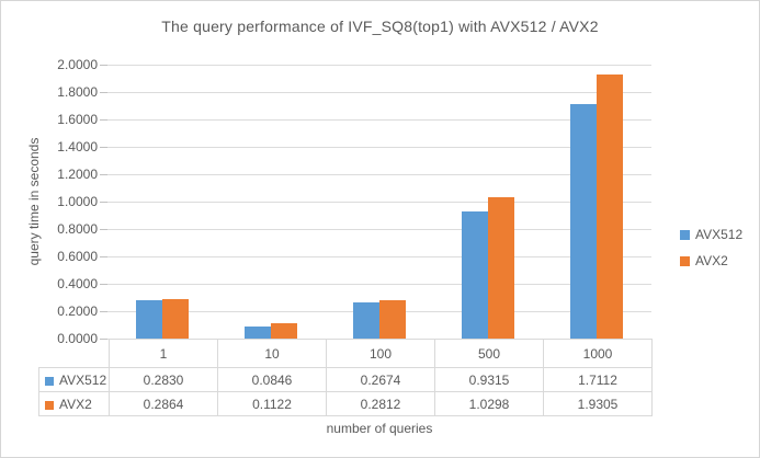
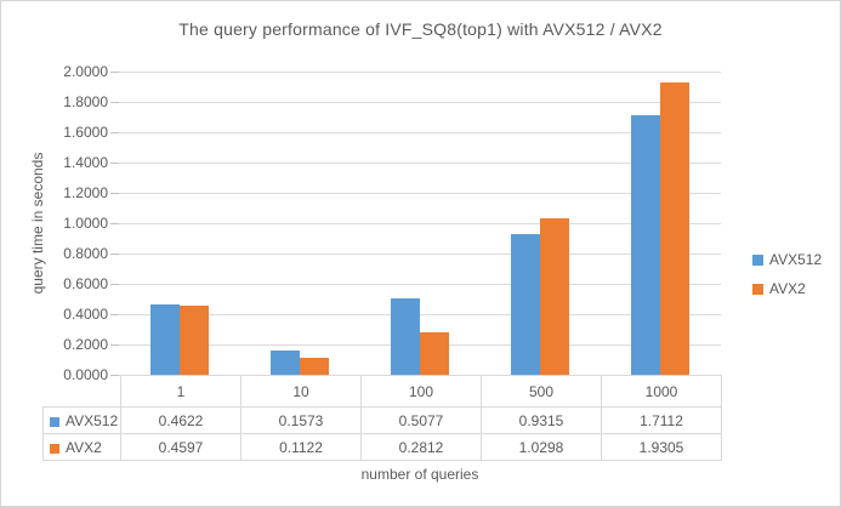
AVX512/1: 0.2830 -> 0.4622
AVX2/1: 0.2864 -> 0.4597
AVX512/10: 0.0846 -> 0.1573
AVX512/100: 0.2674 -> 0.5077
